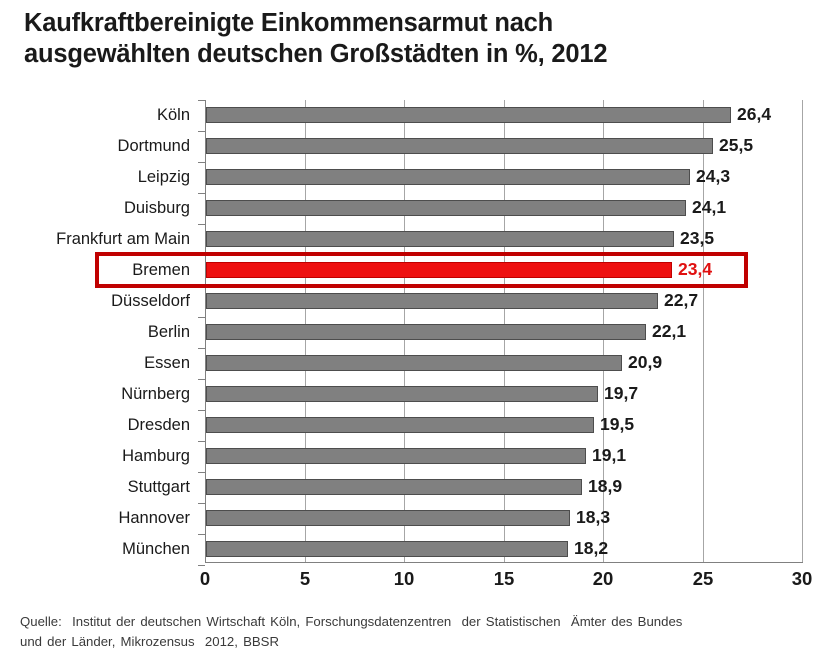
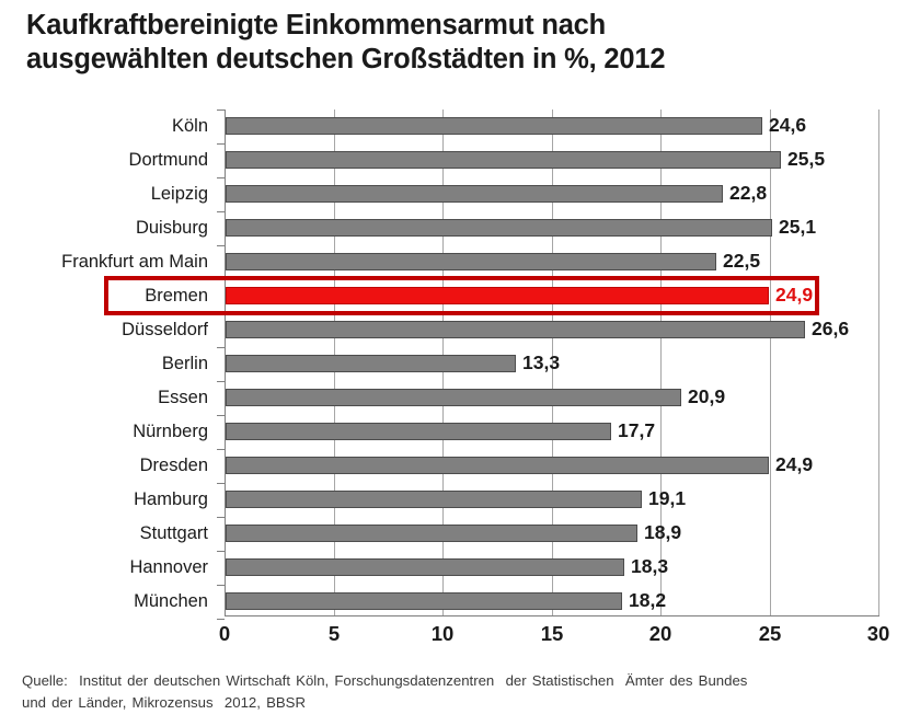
Köln: 26,4 -> 24,6
Leipzig: 24,3 -> 22,8
Duisburg: 24,1 -> 25,1
Frankfurt am Main: 23,5 -> 22,5
Bremen: 23,4 -> 24,9
Düsseldorf: 22,7 -> 26,6
Berlin: 22,1 -> 13,3
Nürnberg: 19,7 -> 17,7
Dresden: 19,5 -> 24,9
